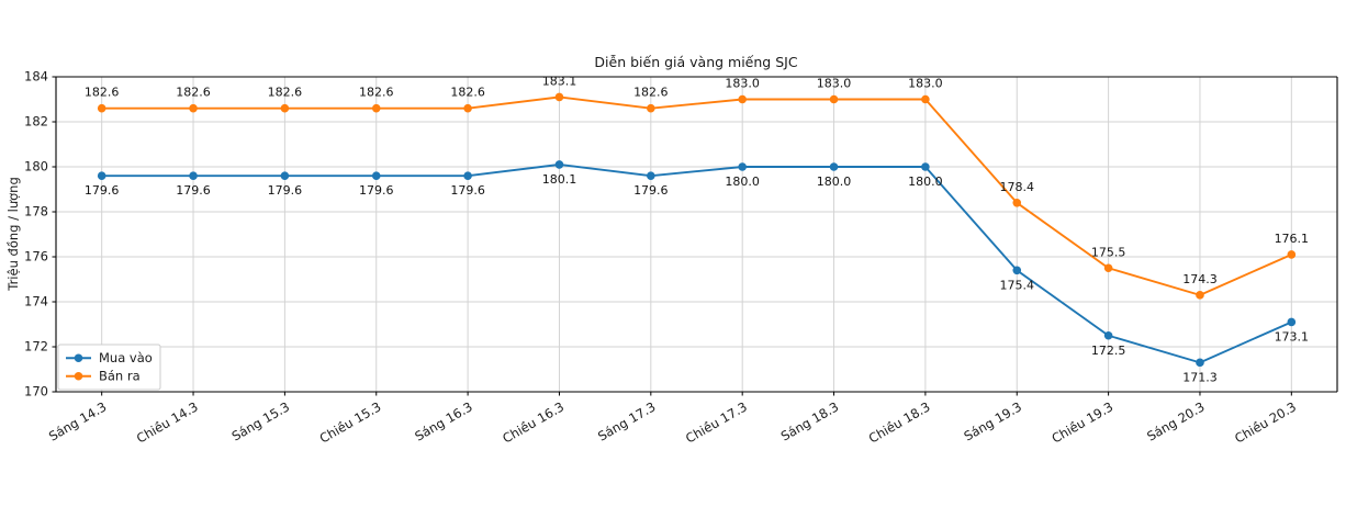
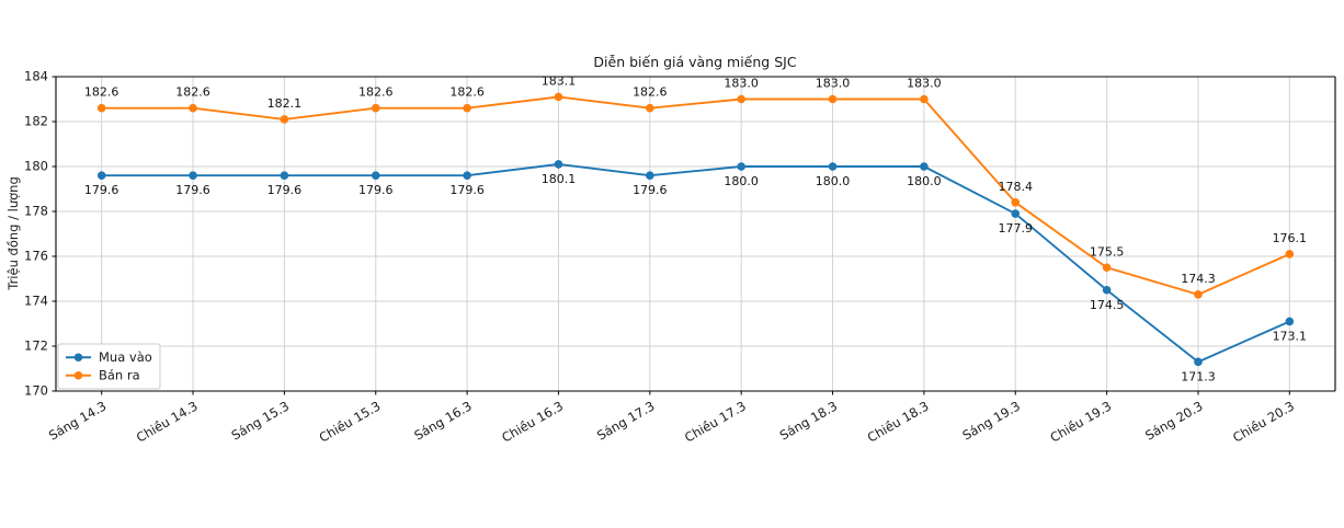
Bán ra/Sáng 15.3: 182.6 -> 182.1
Mua vào/Sáng 19.3: 175.4 -> 177.9
Mua vào/Chiều 19.3: 172.5 -> 174.5
